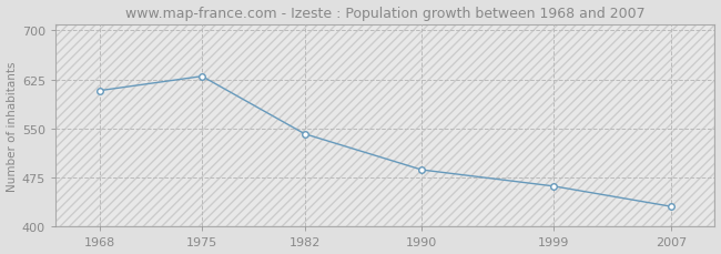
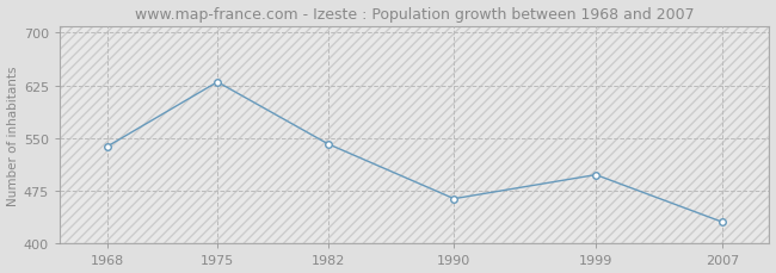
1968: 608 -> 538
1990: 487 -> 464
1999: 462 -> 498
